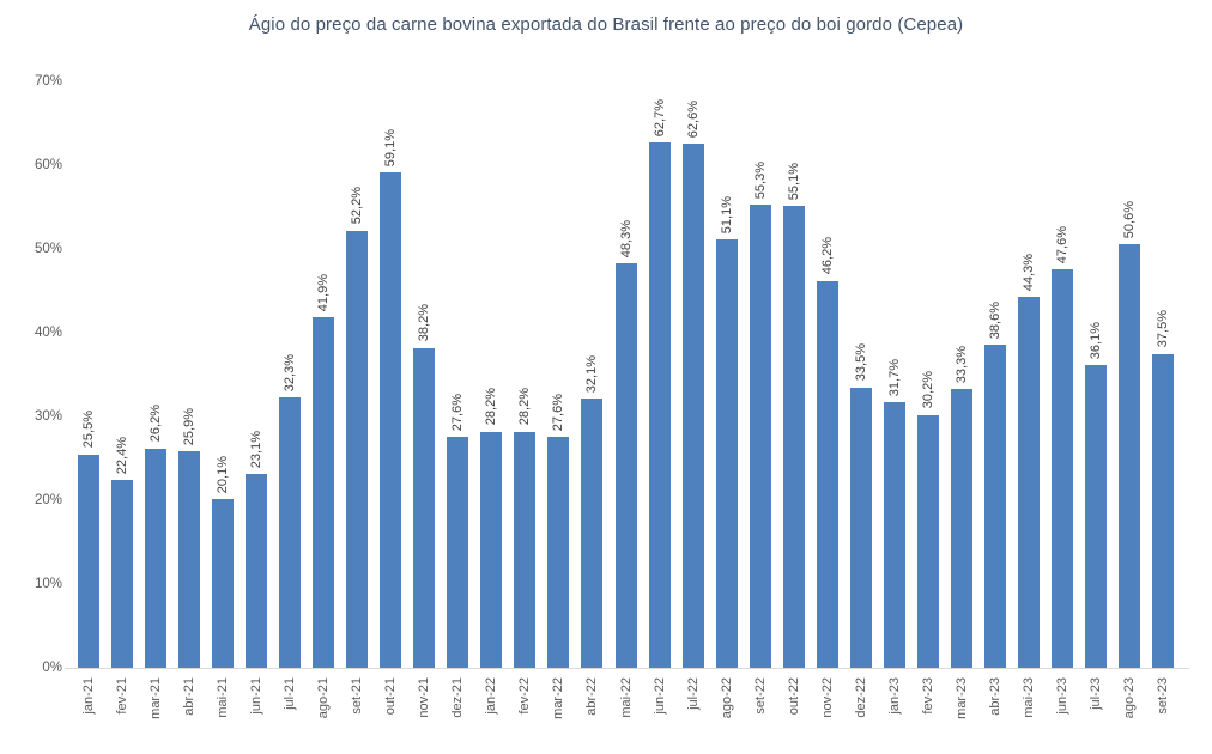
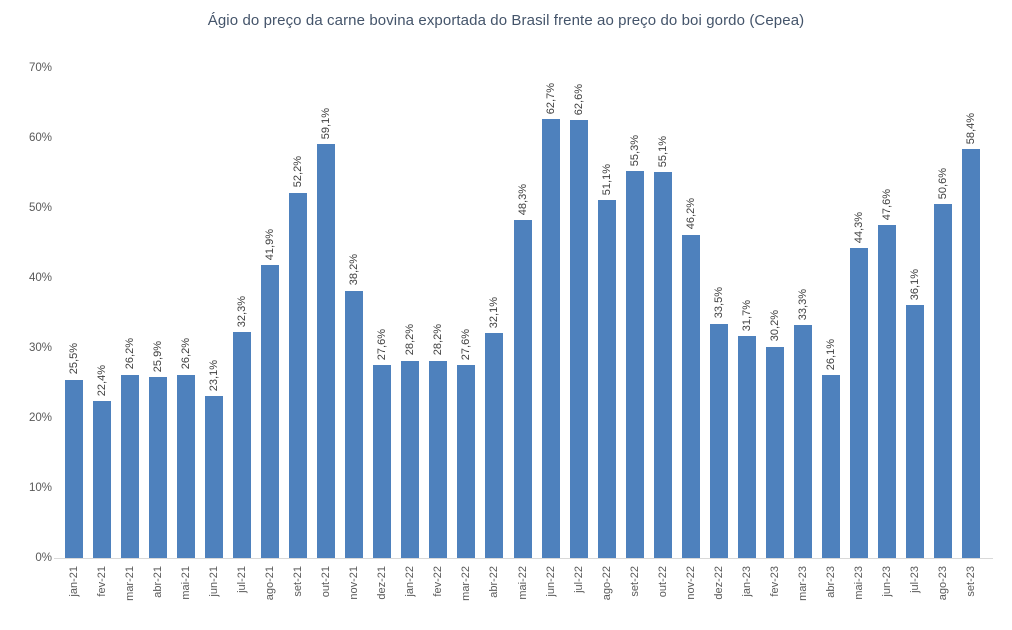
mai-21: 20,1% -> 26,2%
abr-23: 38,6% -> 26,1%
set-23: 37,5% -> 58,4%
